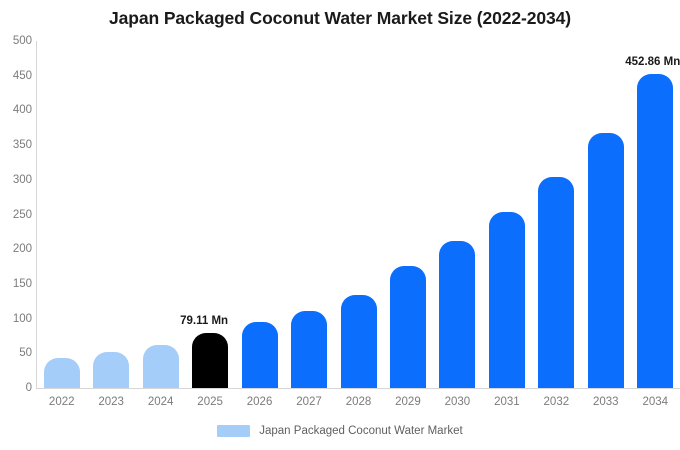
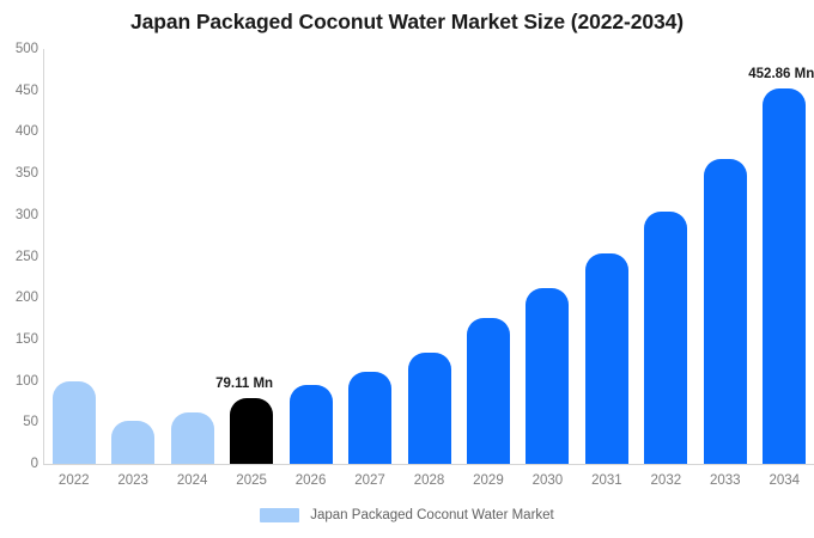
2022: 40 -> 100
